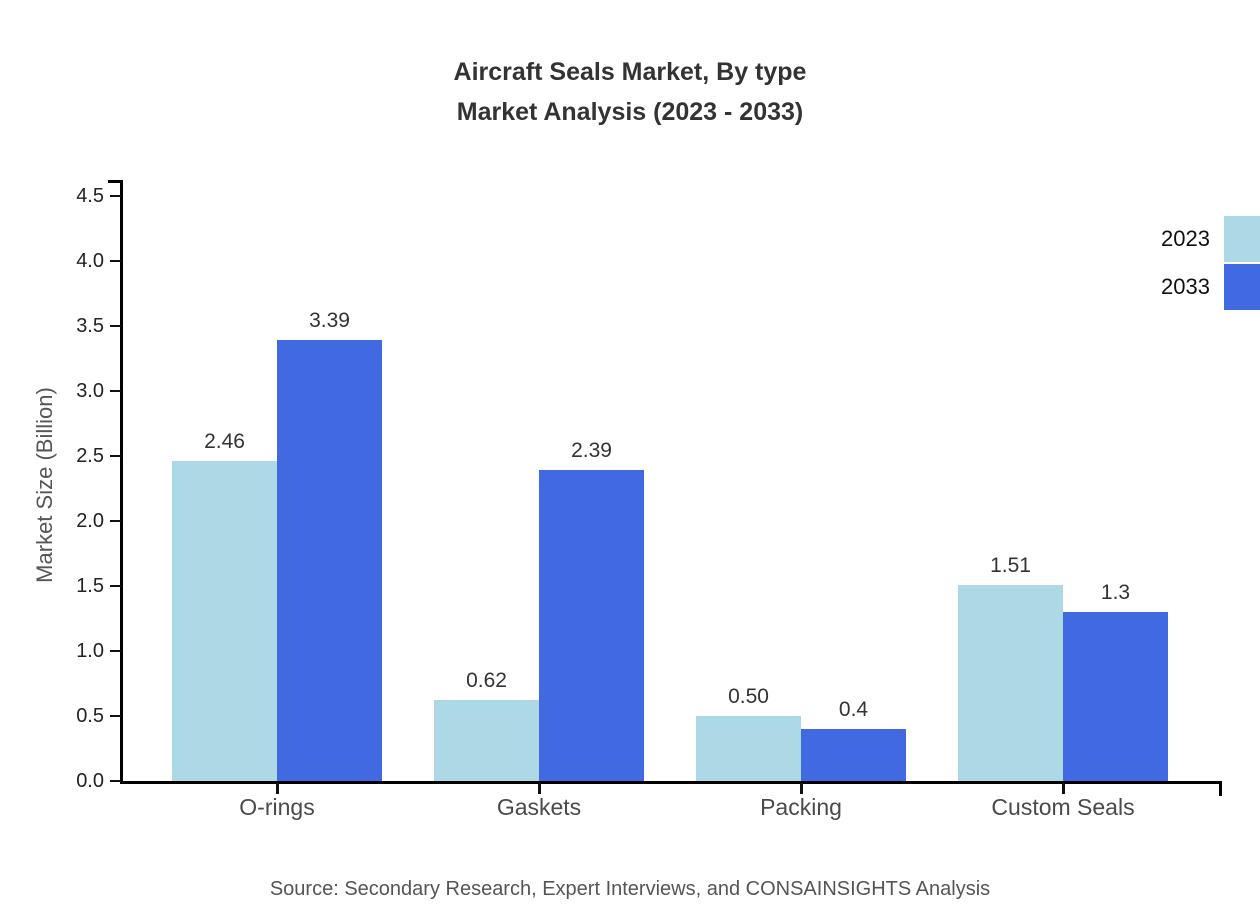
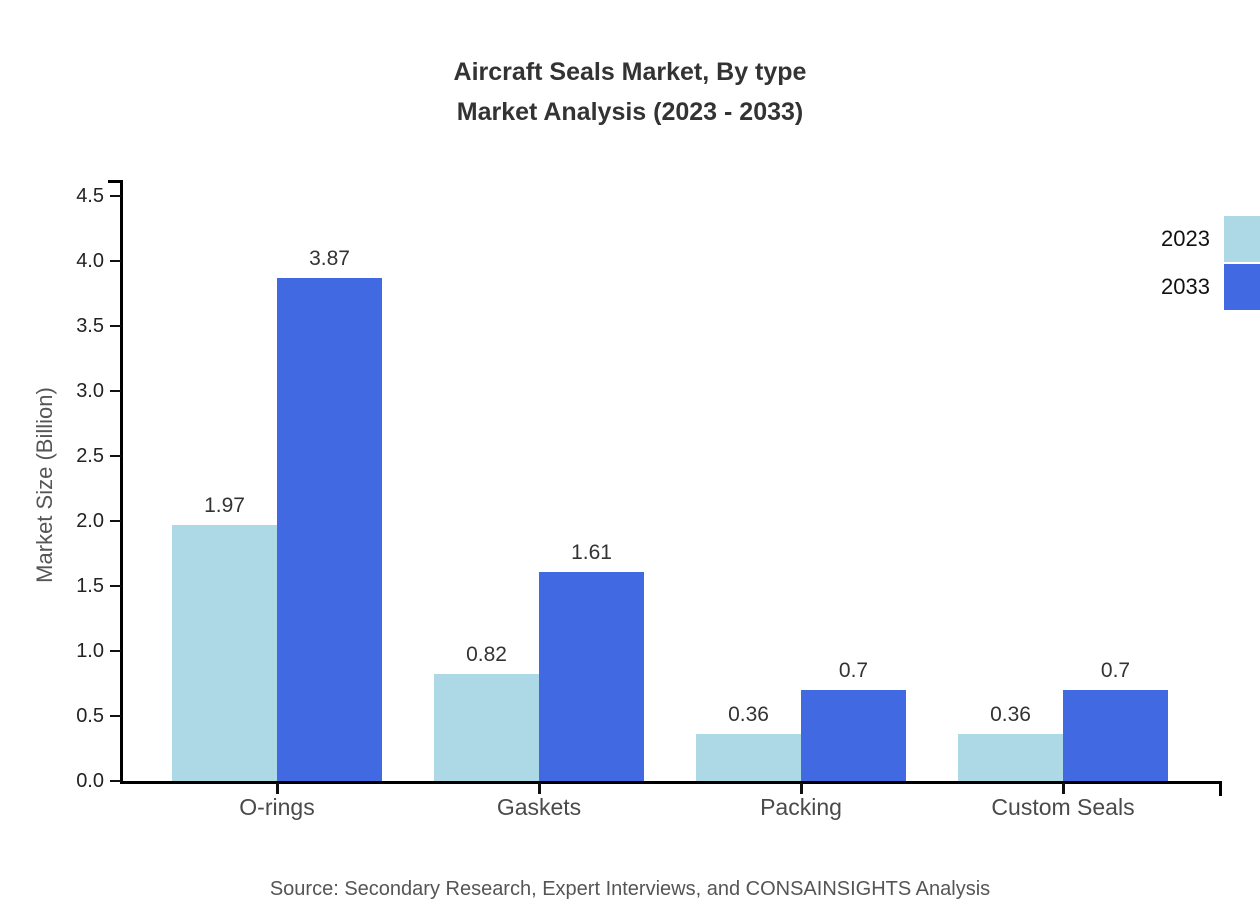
2023/O-rings: 2.46 -> 1.97
2033/O-rings: 3.39 -> 3.87
2023/Gaskets: 0.62 -> 0.82
2033/Gaskets: 2.39 -> 1.61
2023/Packing: 0.50 -> 0.36
2033/Packing: 0.4 -> 0.7
2023/Custom Seals: 1.51 -> 0.36
2033/Custom Seals: 1.3 -> 0.7
